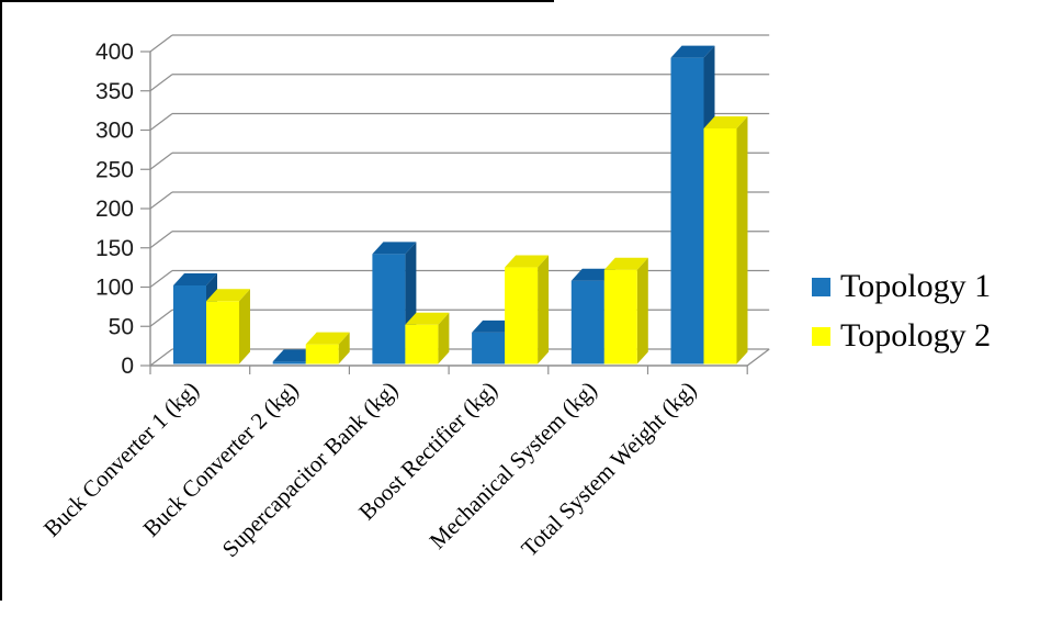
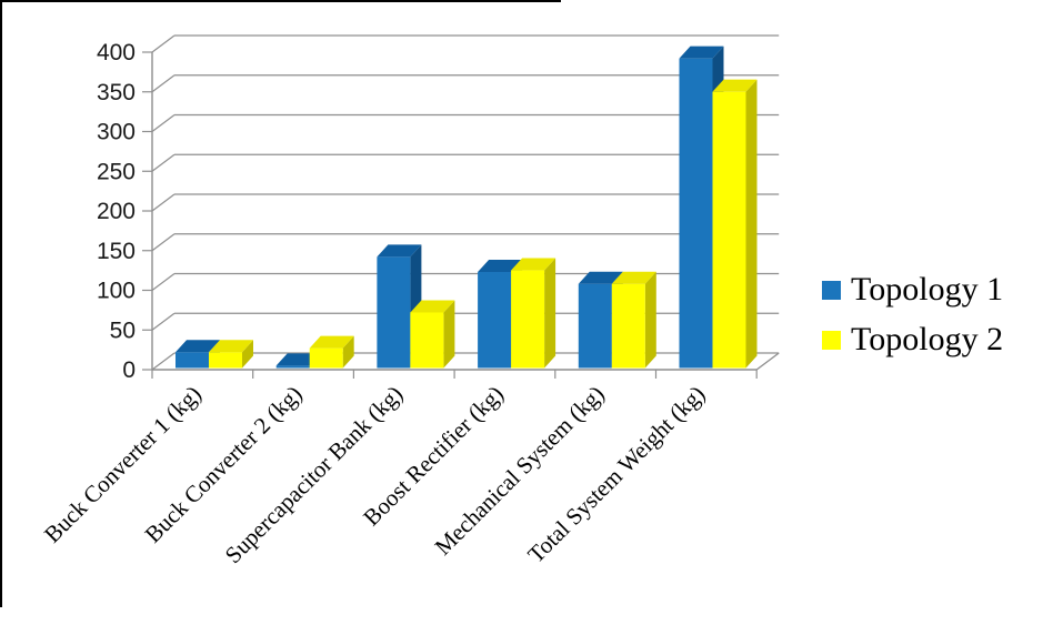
Topology 1/Buck Converter 1 (kg): 100 -> 20
Topology 2/Buck Converter 1 (kg): 80 -> 20
Topology 2/Supercapacitor Bank (kg): 50 -> 70
Topology 1/Boost Rectifier (kg): 40 -> 120
Topology 2/Mechanical System (kg): 120 -> 110
Topology 2/Total System Weight (kg): 300 -> 350
